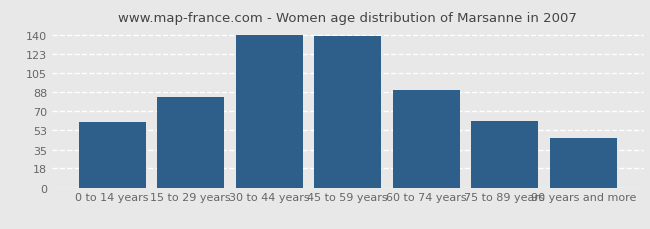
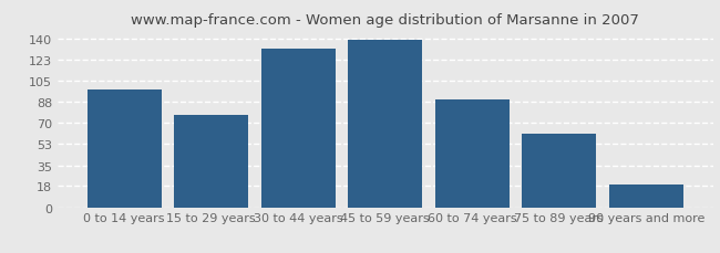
0 to 14 years: 60 -> 98
15 to 29 years: 83 -> 77
30 to 44 years: 140 -> 132
90 years and more: 46 -> 19
